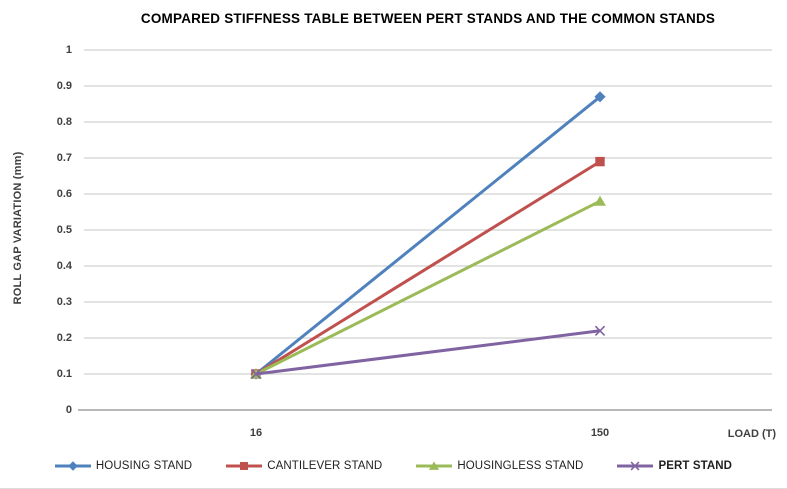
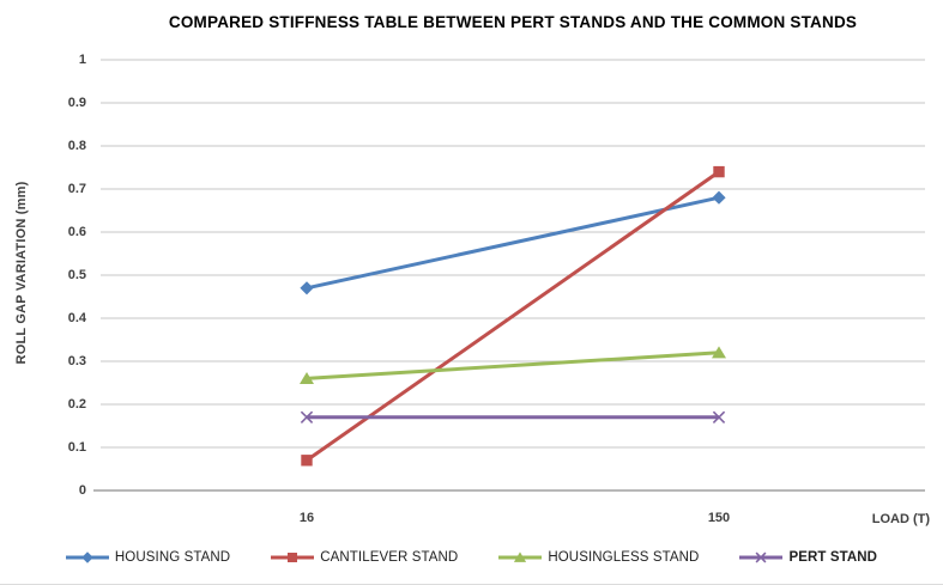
HOUSING STAND/16: 0.10 -> 0.47
CANTILEVER STAND/16: 0.10 -> 0.07
HOUSINGLESS STAND/16: 0.10 -> 0.26
PERT STAND/16: 0.10 -> 0.17
HOUSING STAND/150: 0.87 -> 0.68
CANTILEVER STAND/150: 0.69 -> 0.74
HOUSINGLESS STAND/150: 0.58 -> 0.32
PERT STAND/150: 0.22 -> 0.17
